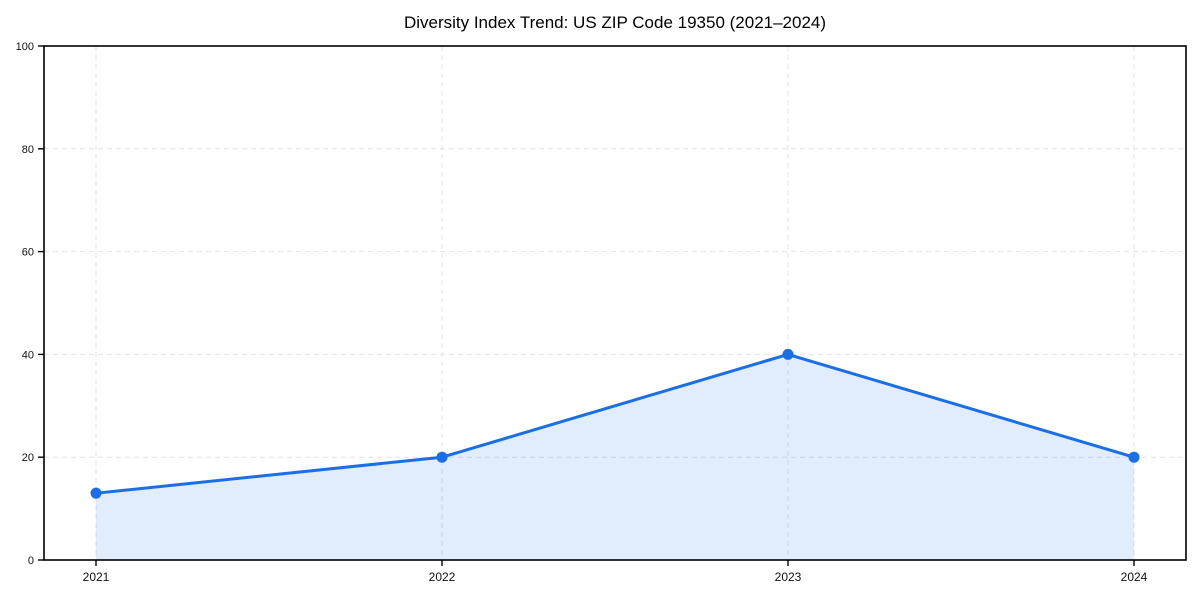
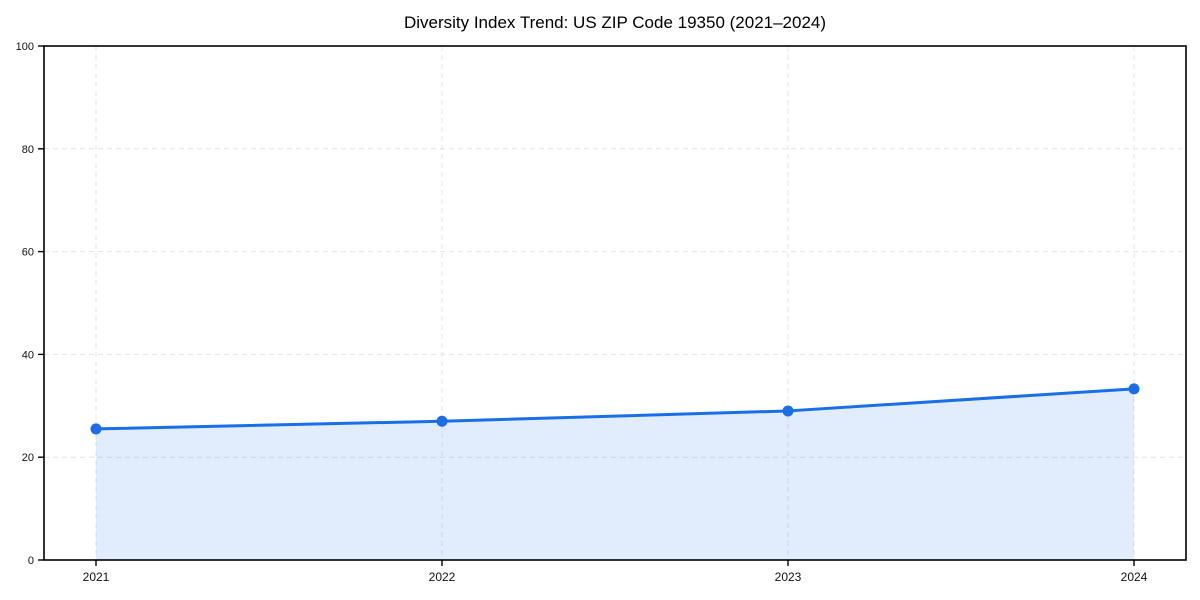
2021: 13 -> 26
2022: 20 -> 27
2023: 40 -> 29
2024: 20 -> 33
